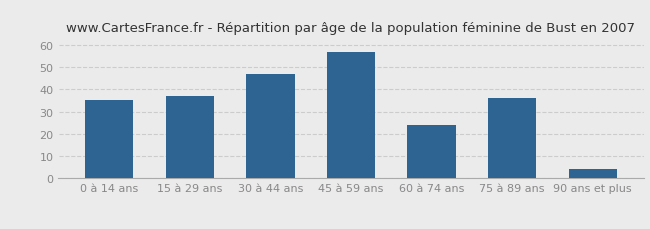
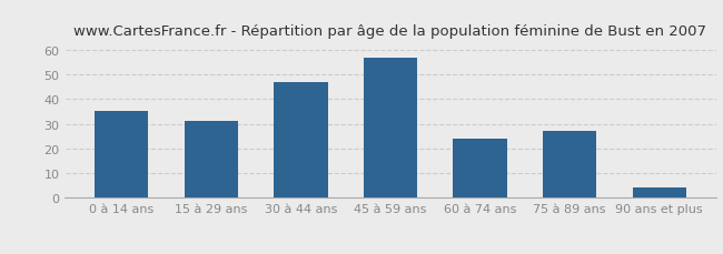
15 à 29 ans: 37 -> 31
75 à 89 ans: 36 -> 27
